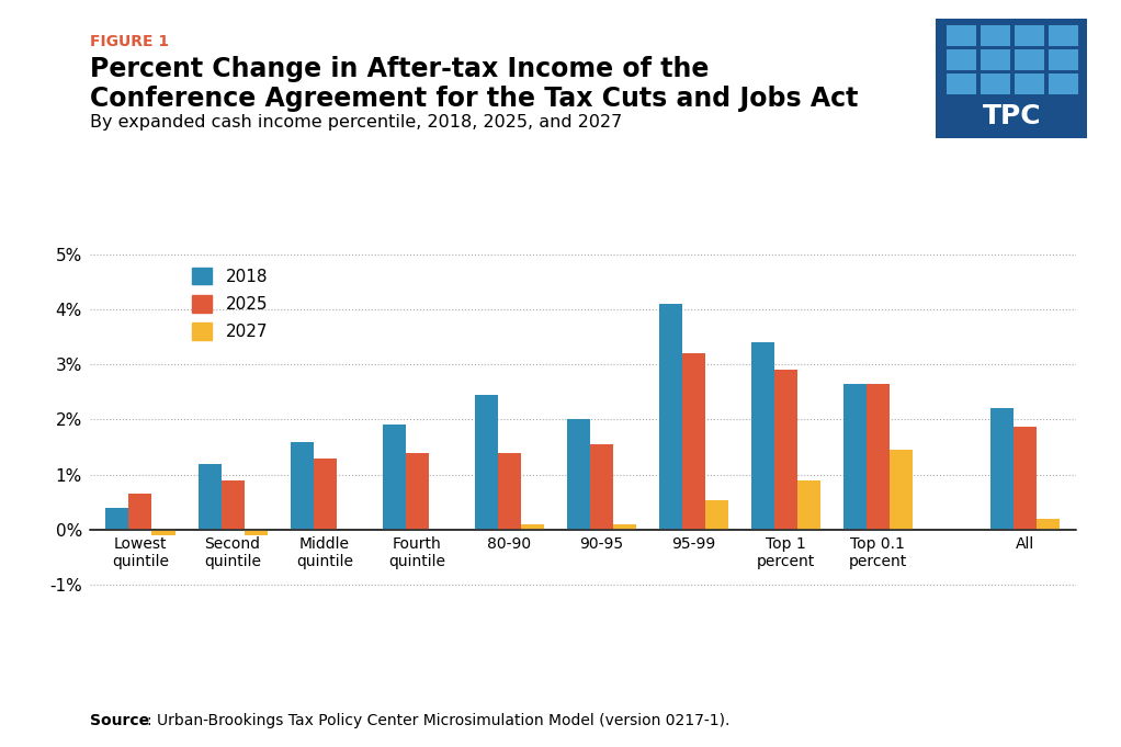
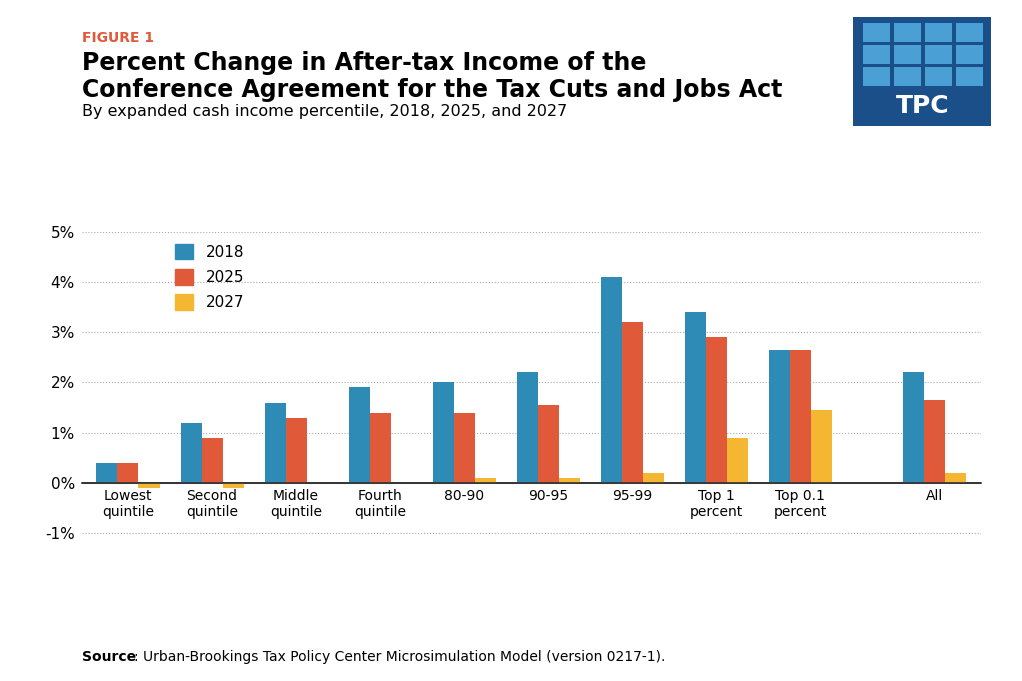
2025/Lowest quintile: 0.66% -> 0.40%
2018/80-90: 2.44% -> 2.00%
2018/90-95: 2.00% -> 2.20%
2027/95-99: 0.54% -> 0.20%
2025/All: 1.86% -> 1.65%
